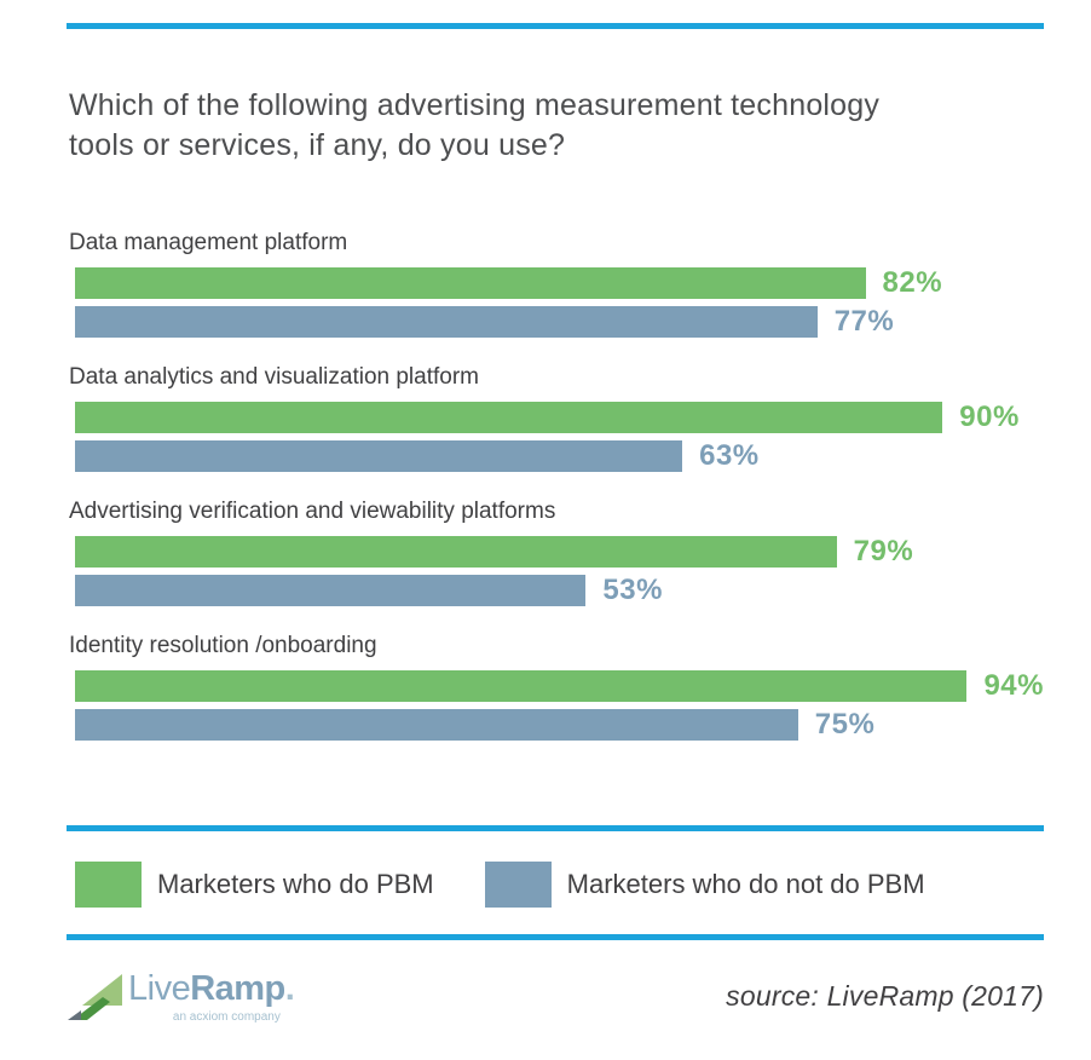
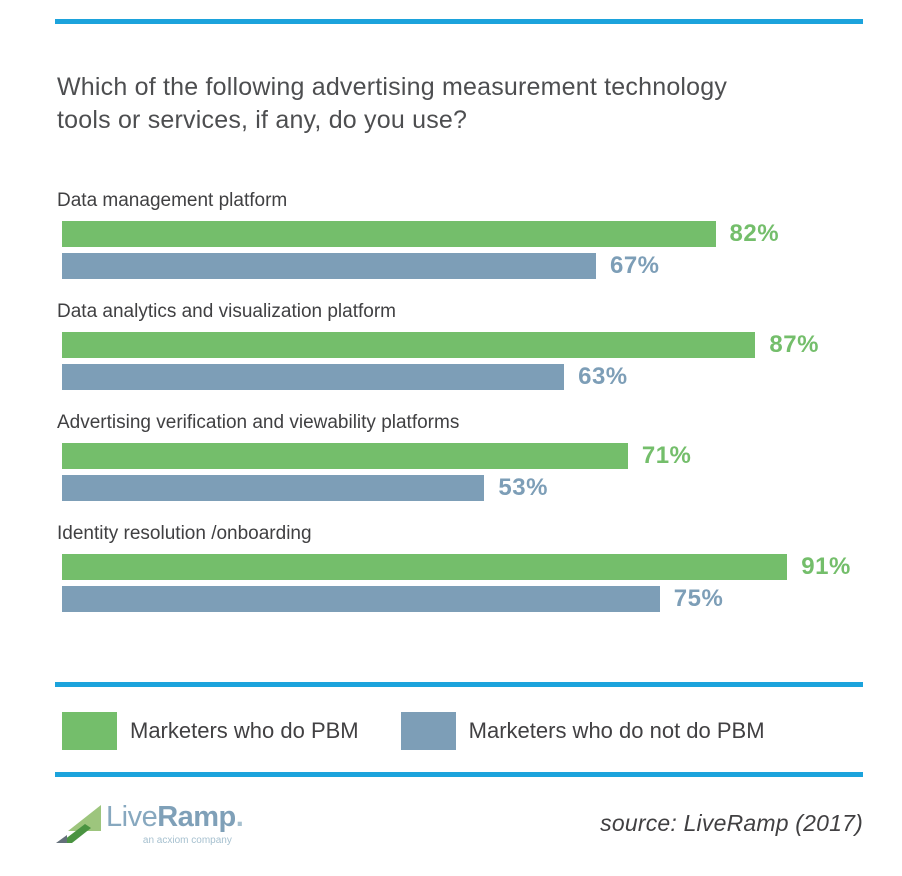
Marketers who do not do PBM/Data management platform: 77% -> 67%
Marketers who do PBM/Data analytics and visualization platform: 90% -> 87%
Marketers who do PBM/Advertising verification and viewability platforms: 79% -> 71%
Marketers who do PBM/Identity resolution /onboarding: 94% -> 91%
